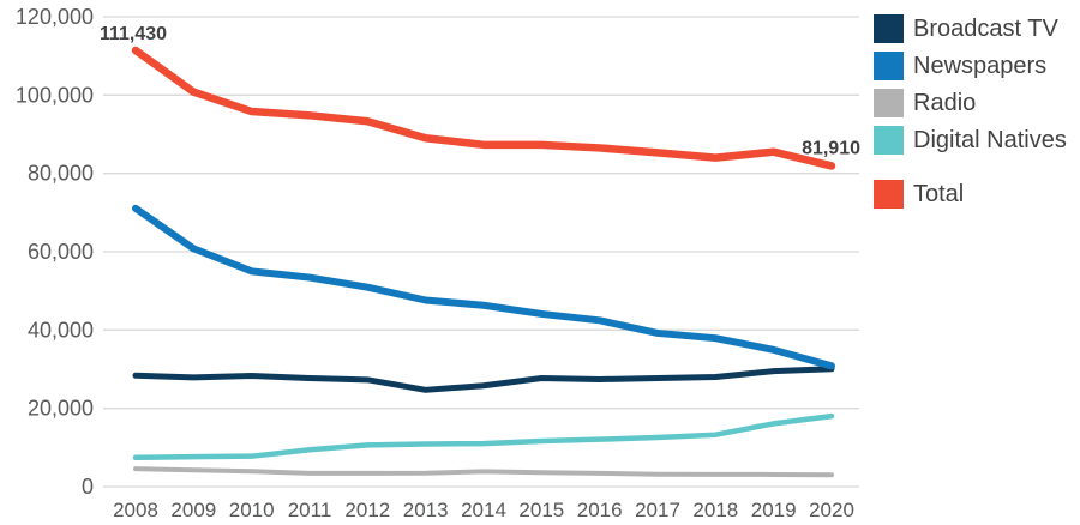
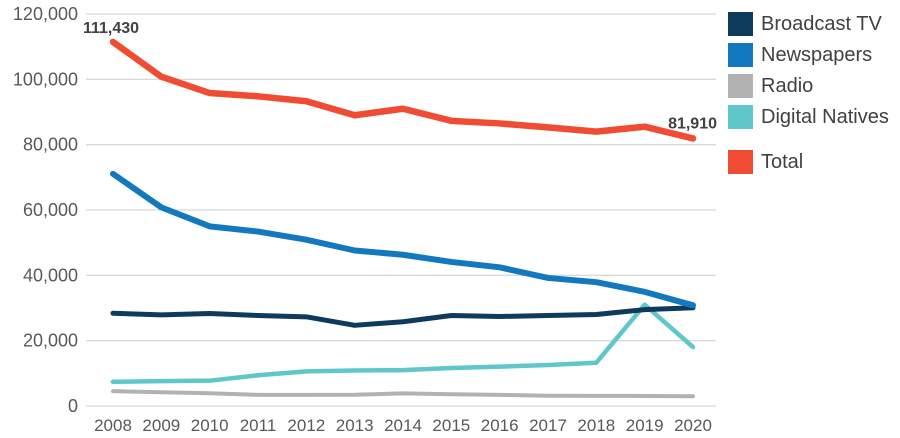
Total/2014: 87000 -> 91000
Digital Natives/2019: 16000 -> 31000
